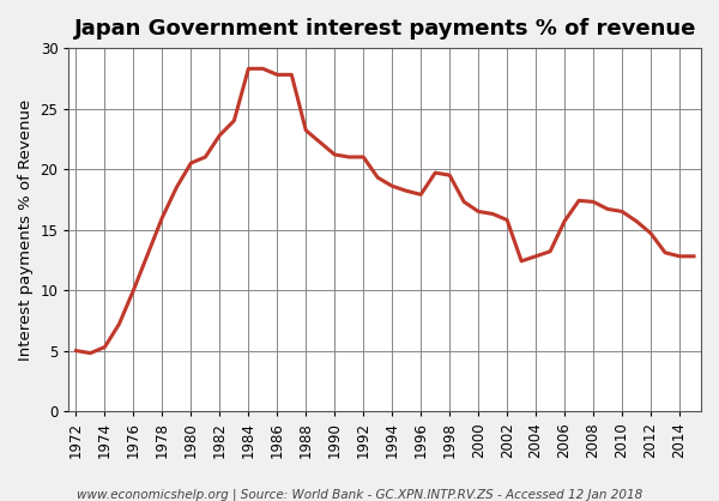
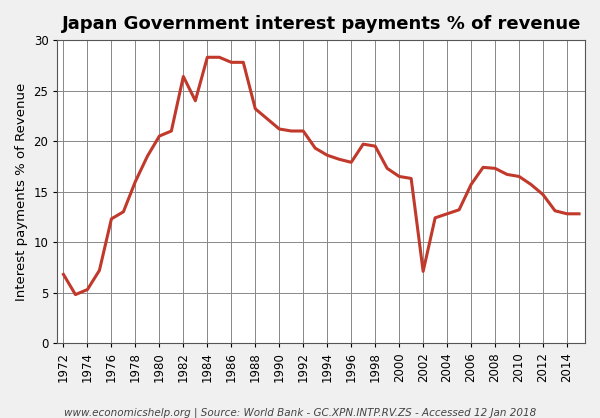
1972: 5.0 -> 6.8
1976: 10.0 -> 12.3
1982: 22.8 -> 26.4
2002: 15.8 -> 7.1
